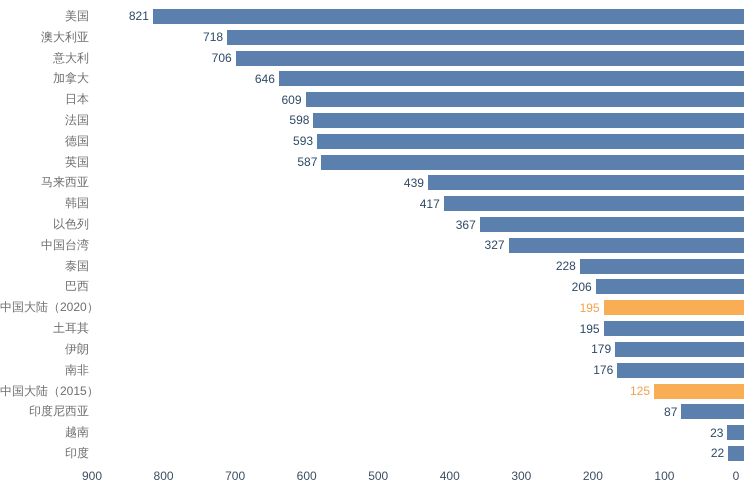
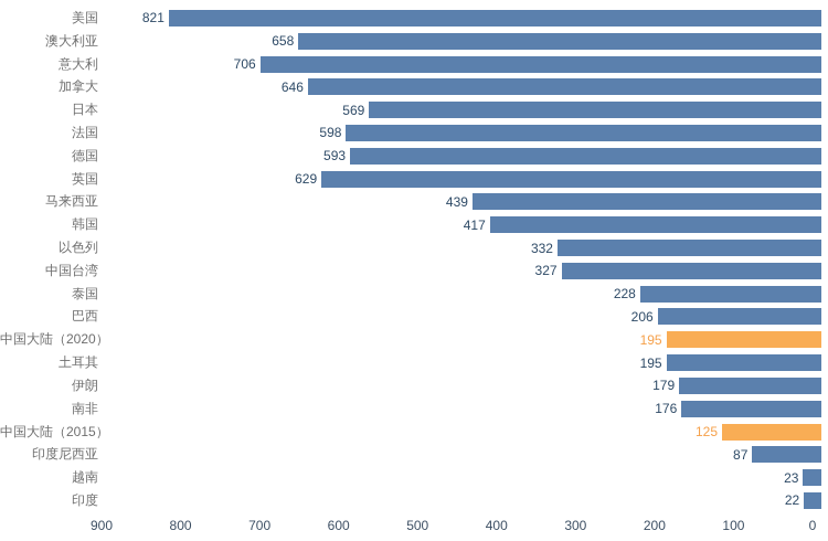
澳大利亚: 718 -> 658
日本: 609 -> 569
英国: 587 -> 629
以色列: 367 -> 332
